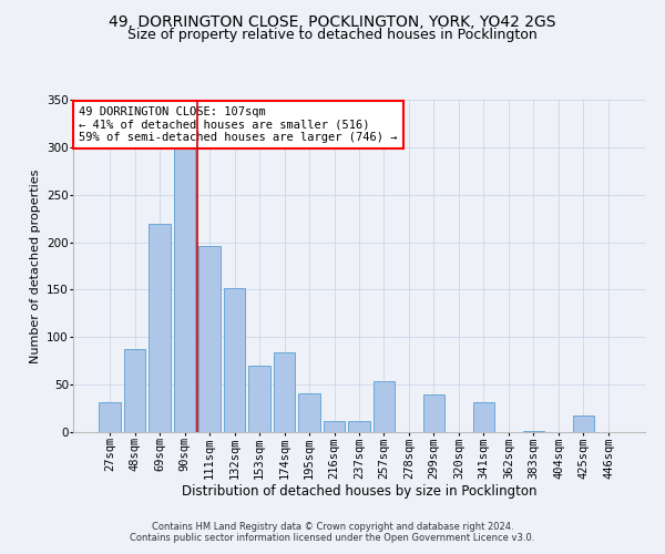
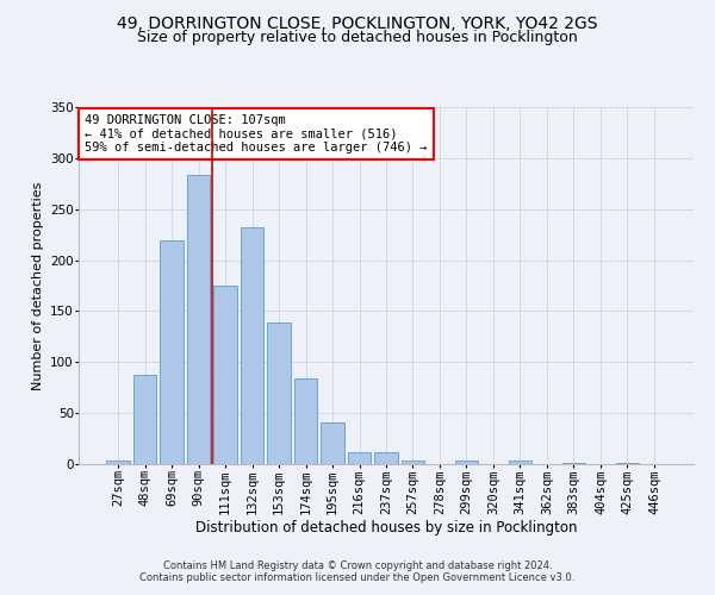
27sqm: 32 -> 3
90sqm: 302 -> 283
111sqm: 196 -> 175
132sqm: 152 -> 232
153sqm: 70 -> 139
257sqm: 54 -> 4
299sqm: 40 -> 3
341sqm: 32 -> 3
425sqm: 18 -> 1
